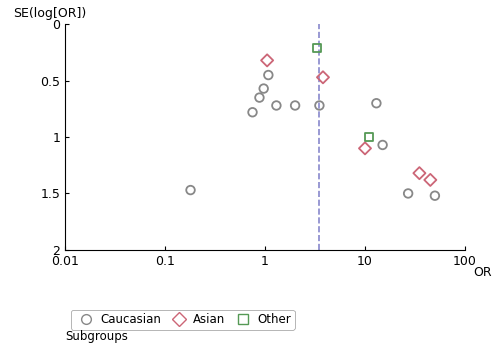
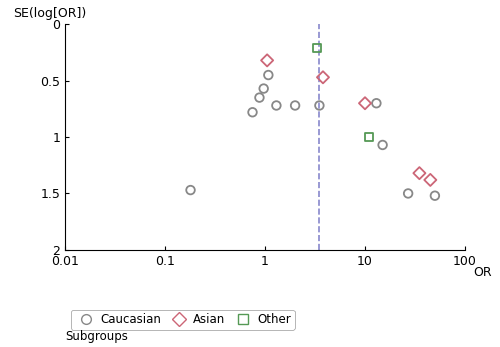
Asian/10: 1.10 -> 0.70
